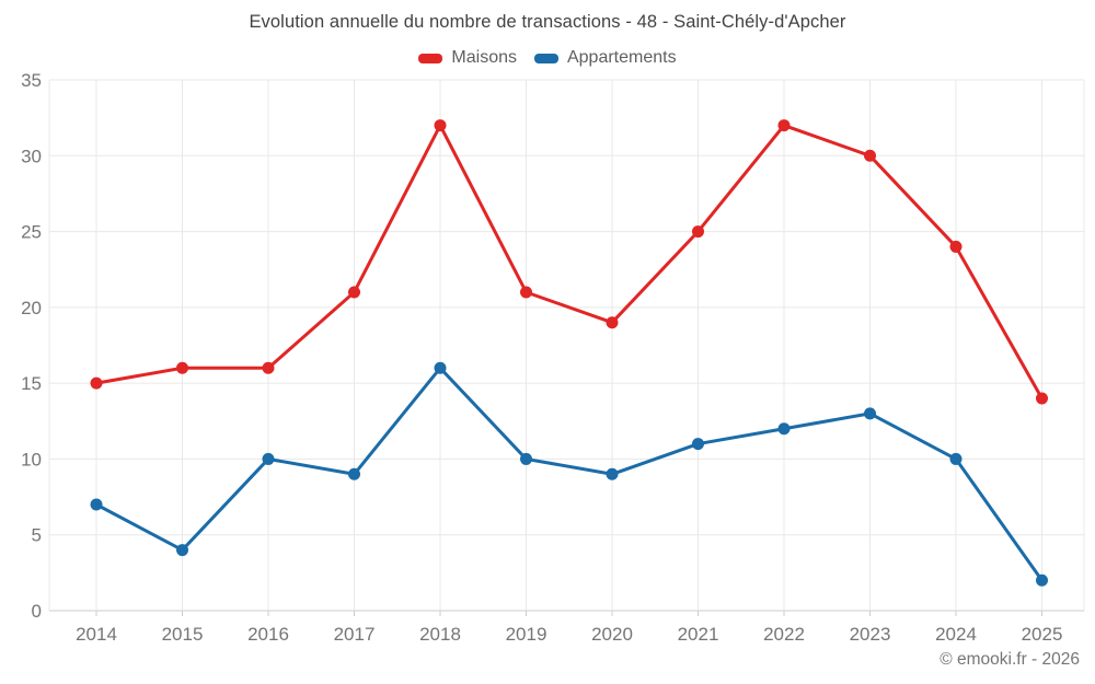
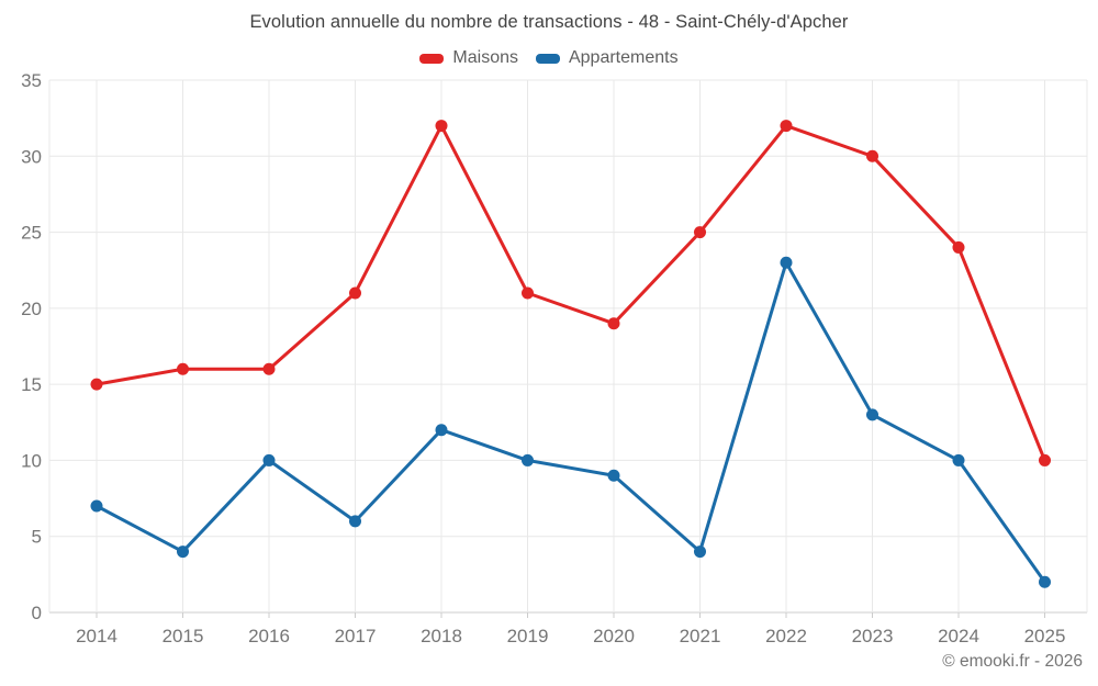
Appartements/2017: 9 -> 6
Appartements/2018: 16 -> 12
Appartements/2021: 11 -> 4
Appartements/2022: 12 -> 23
Maisons/2025: 14 -> 10
